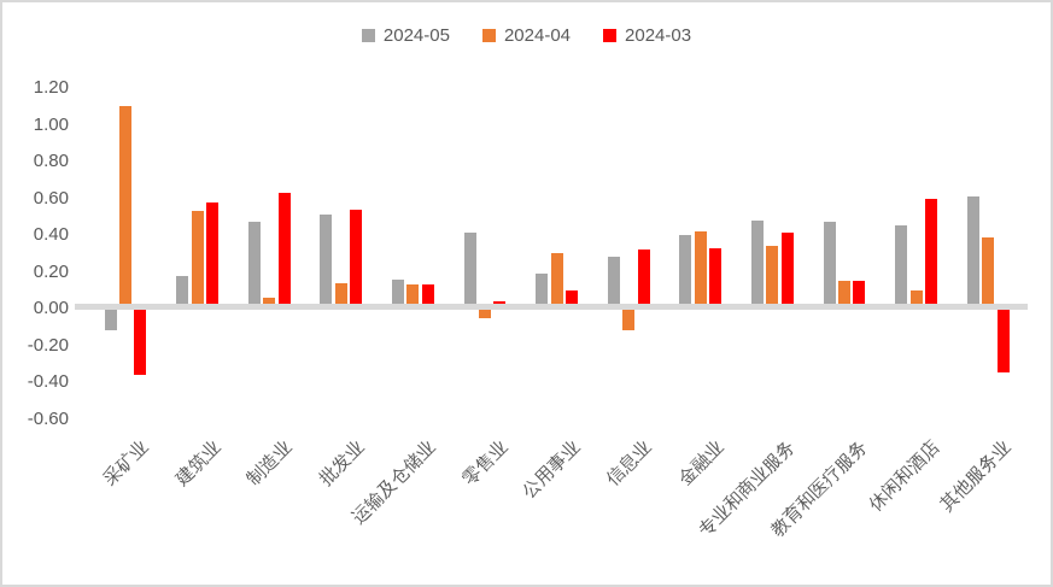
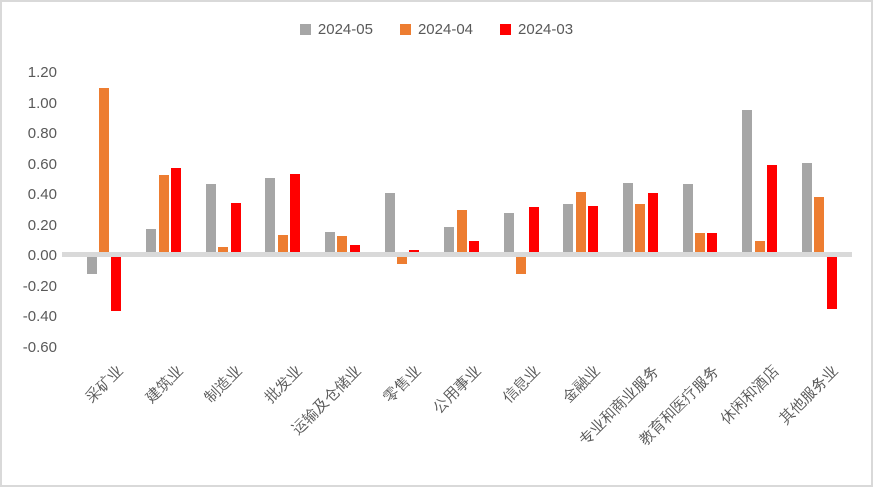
2024-03/制造业: 0.63 -> 0.35
2024-03/运输及仓储业: 0.13 -> 0.07
2024-05/金融业: 0.40 -> 0.34
2024-05/休闲和酒店: 0.45 -> 0.96
